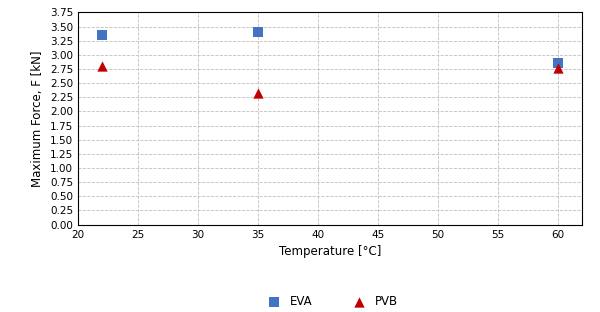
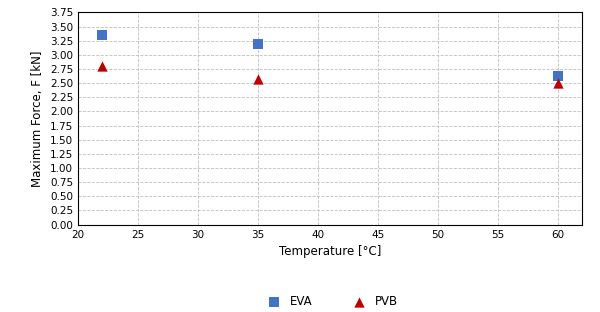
EVA/35: 3.40 -> 3.20
PVB/35: 2.32 -> 2.57
EVA/60: 2.86 -> 2.63
PVB/60: 2.76 -> 2.50
